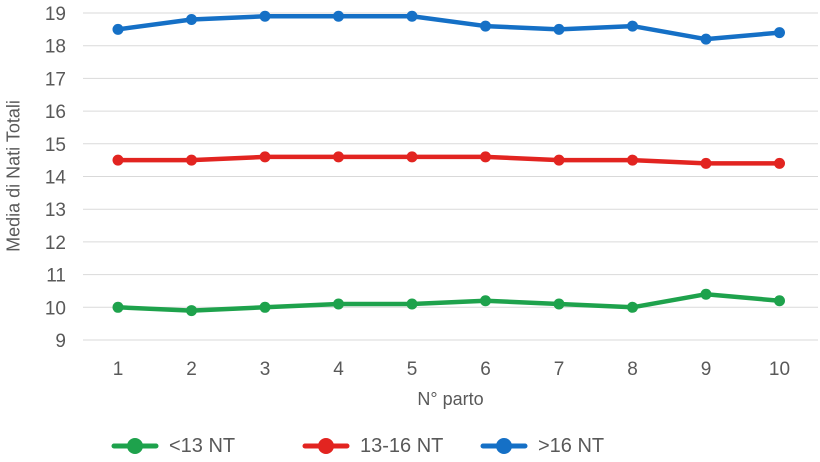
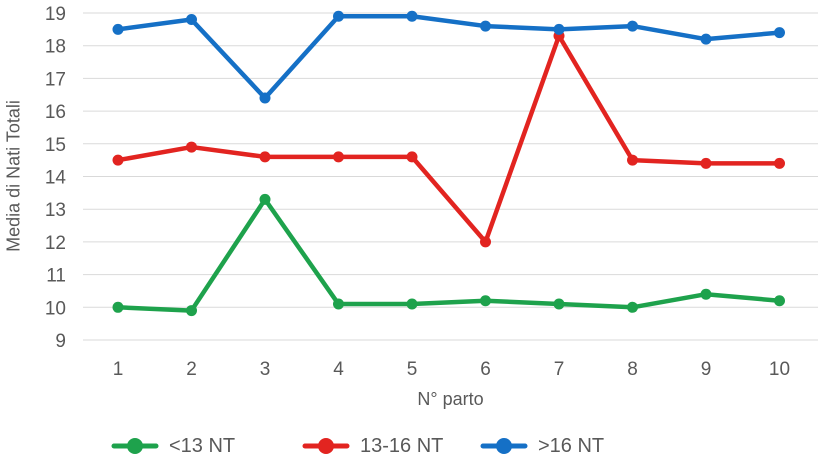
13-16 NT/2: 14.5 -> 14.9
<13 NT/3: 10.0 -> 13.3
>16 NT/3: 18.9 -> 16.4
13-16 NT/6: 14.6 -> 12.0
13-16 NT/7: 14.5 -> 18.3
